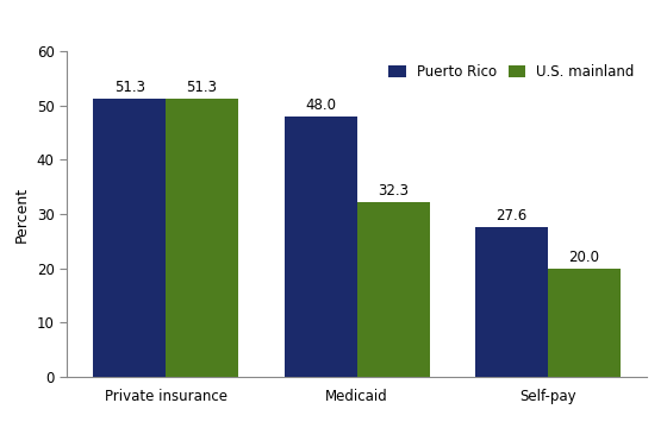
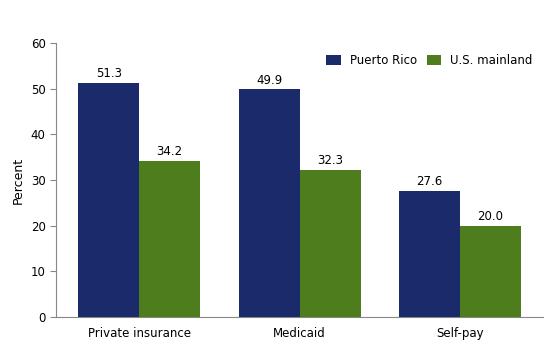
U.S. mainland/Private insurance: 51.3 -> 34.2
Puerto Rico/Medicaid: 48.0 -> 49.9
